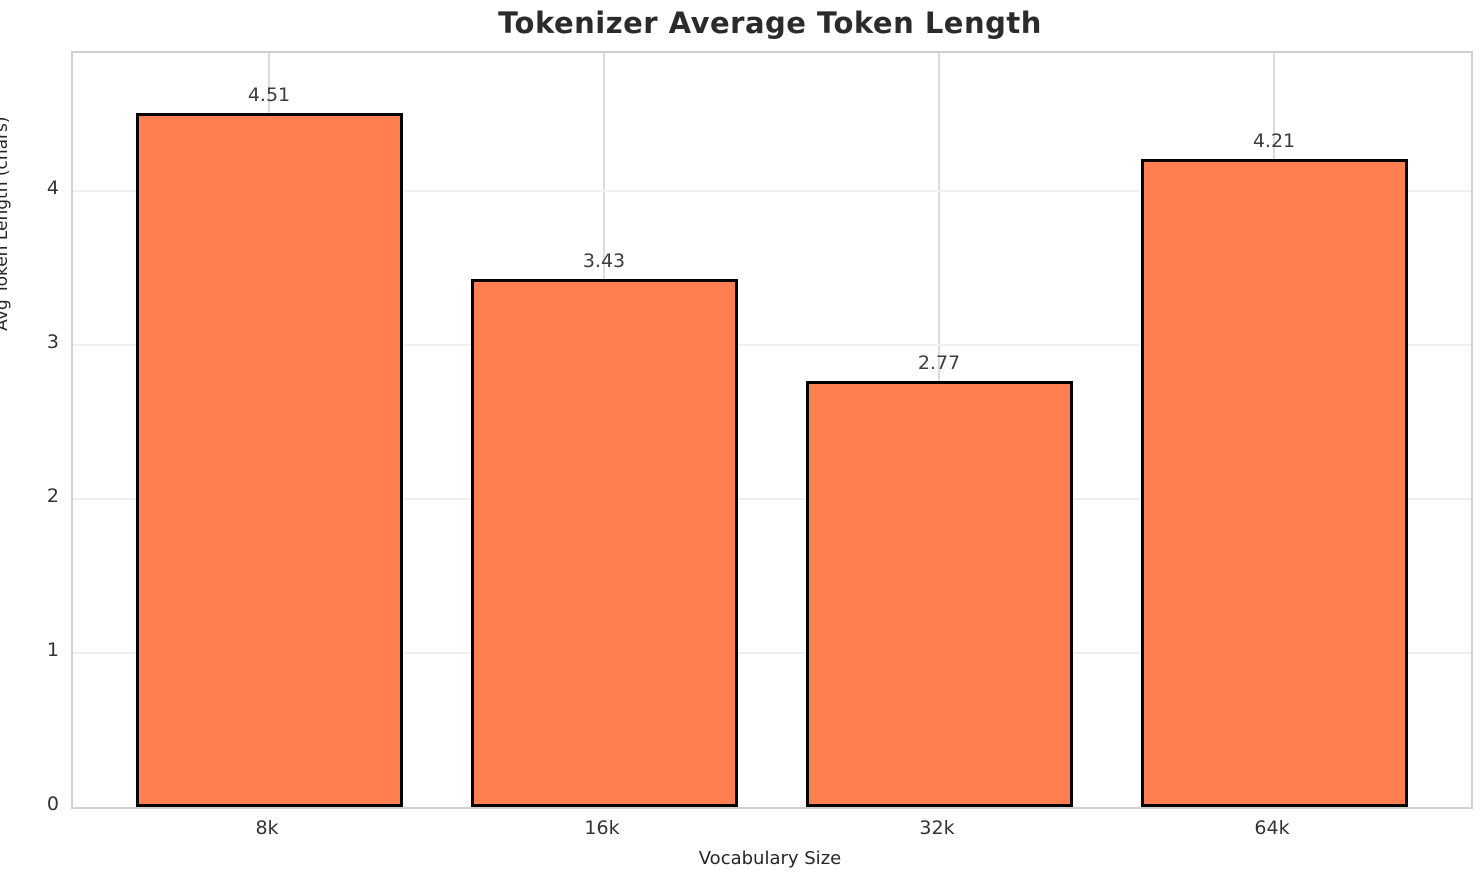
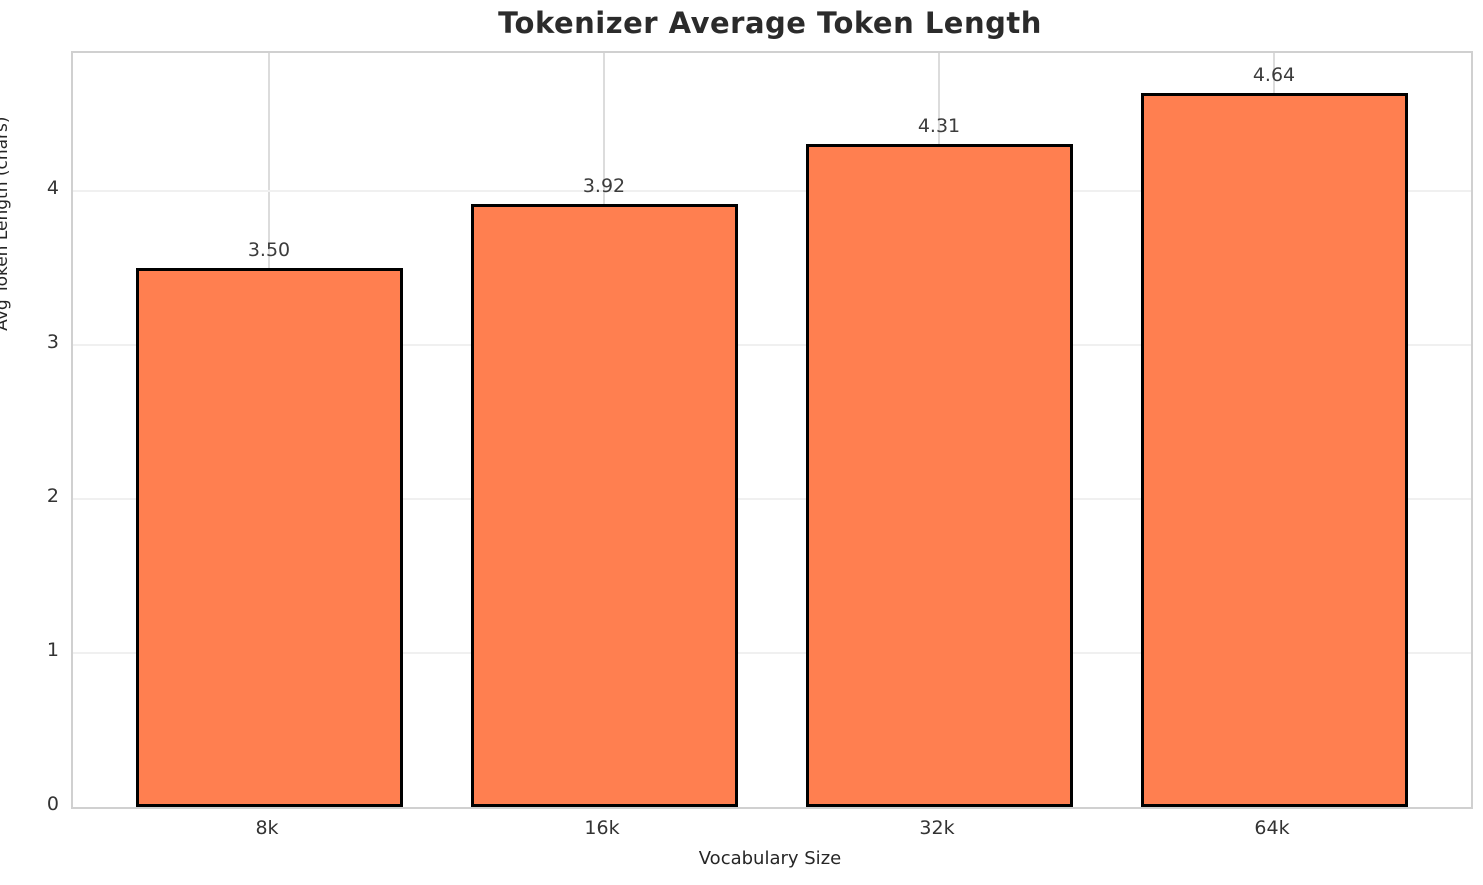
8k: 4.51 -> 3.50
16k: 3.43 -> 3.92
32k: 2.77 -> 4.31
64k: 4.21 -> 4.64
